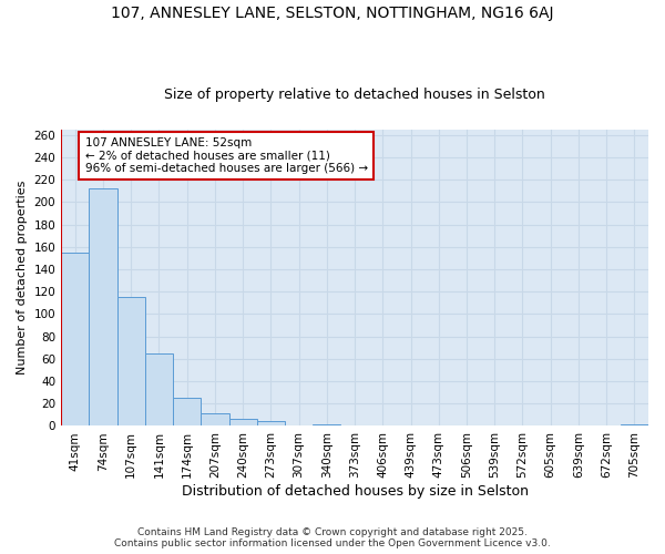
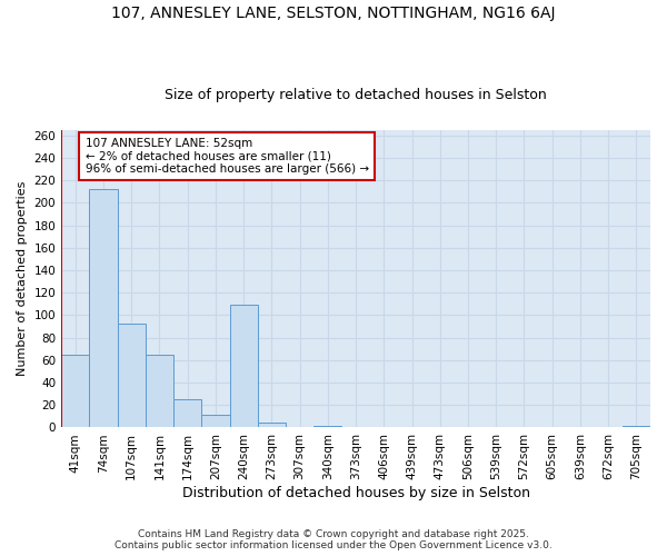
41sqm: 155 -> 65
107sqm: 115 -> 93
240sqm: 6 -> 109
